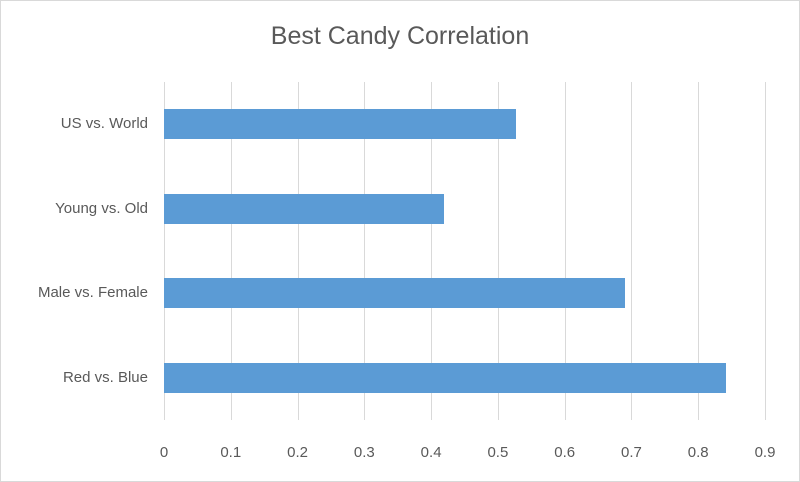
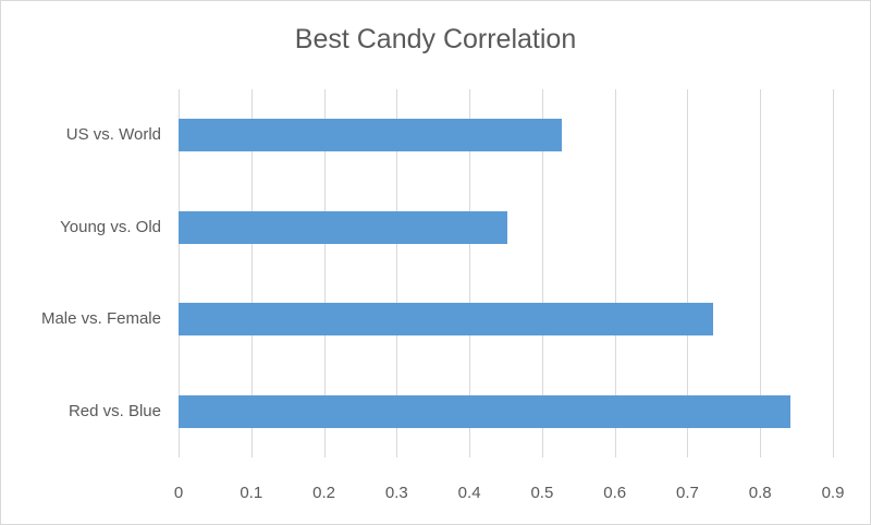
Young vs. Old: 0.42 -> 0.45
Male vs. Female: 0.69 -> 0.73
